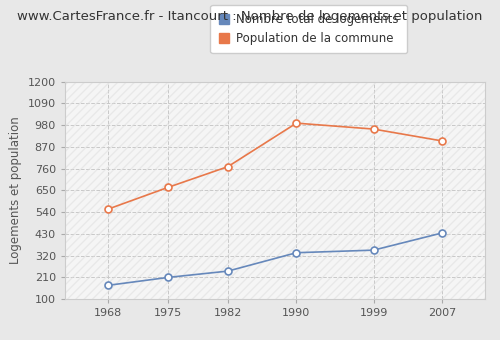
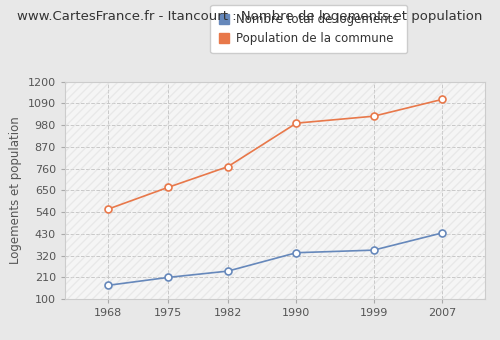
Population de la commune/1999: 960 -> 1020
Population de la commune/2007: 900 -> 1110
